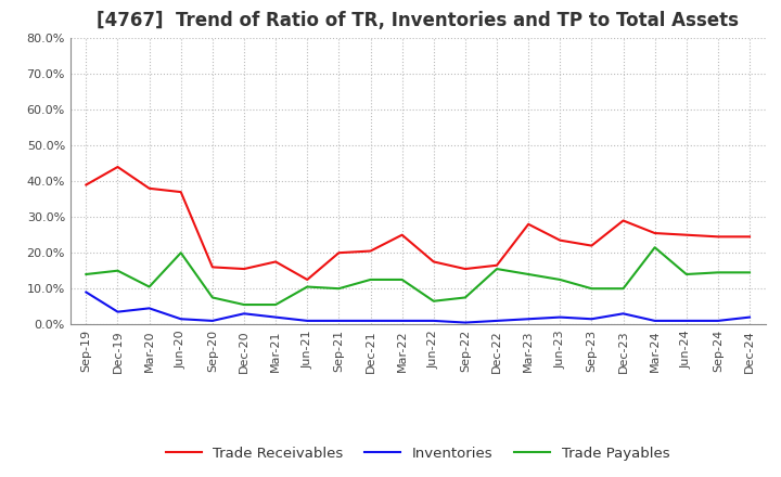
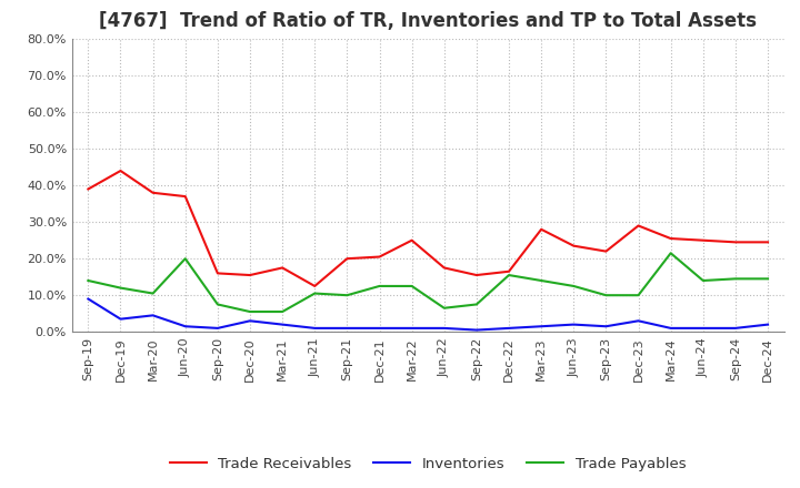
Trade Payables/Dec-19: 15.0% -> 12.0%
